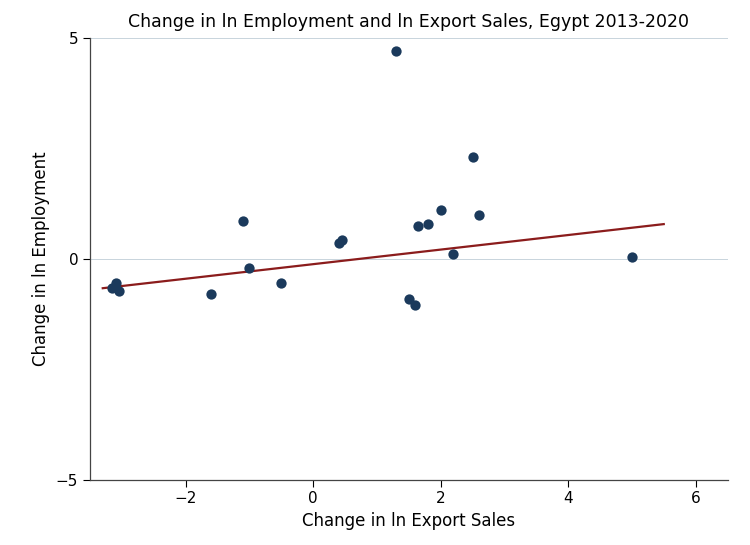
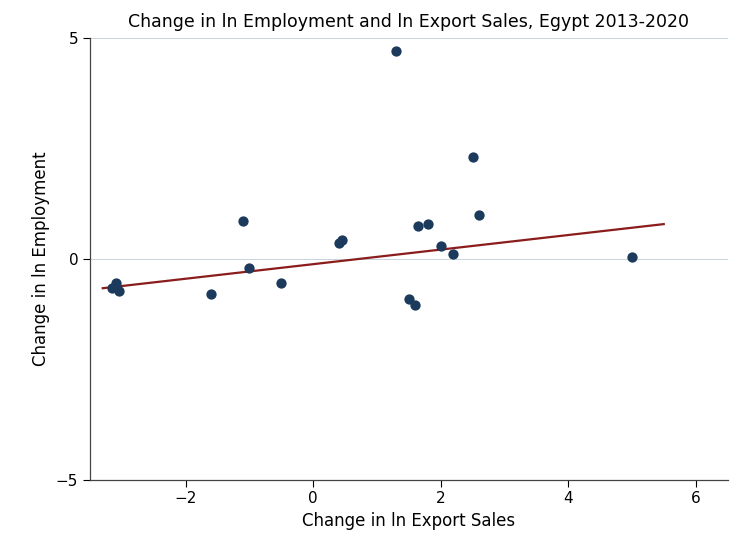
2: 1.10 -> 0.30
